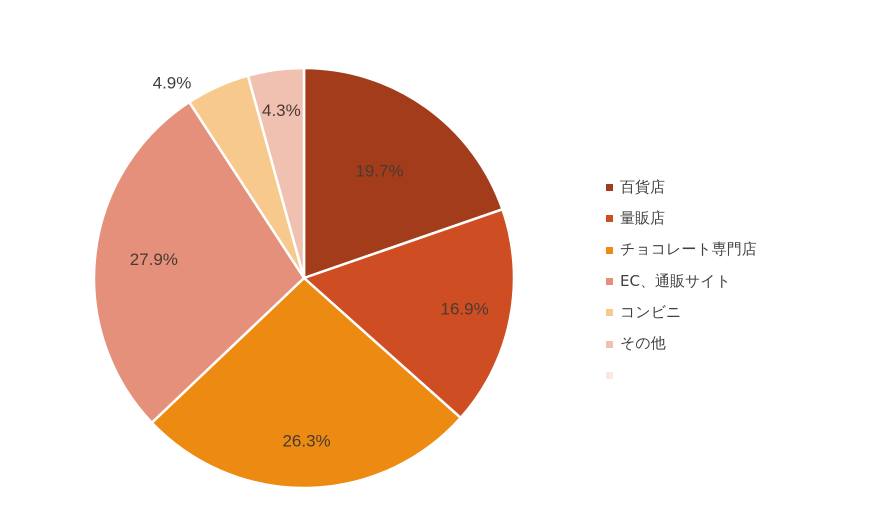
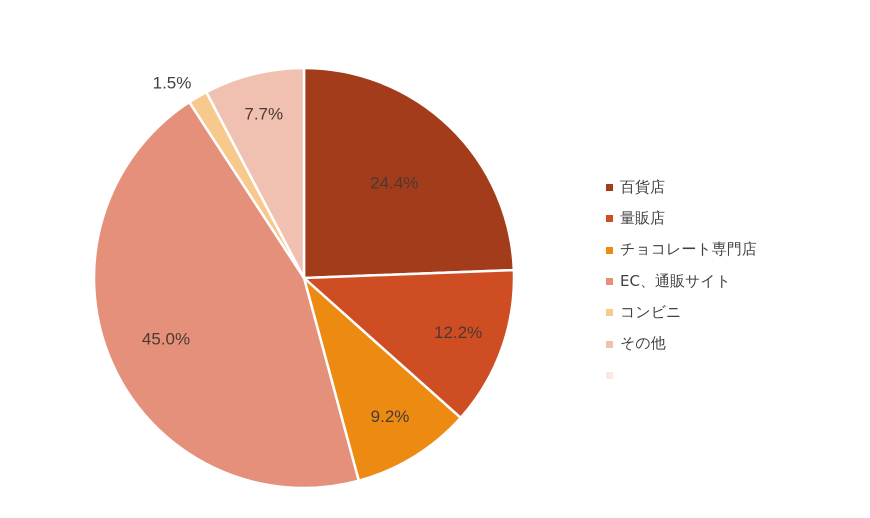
百貨店: 19.7% -> 24.4%
量販店: 16.9% -> 12.2%
チョコレート専門店: 26.3% -> 9.2%
EC、通販サイト: 27.9% -> 45.0%
コンビニ: 4.9% -> 1.5%
その他: 4.3% -> 7.7%
